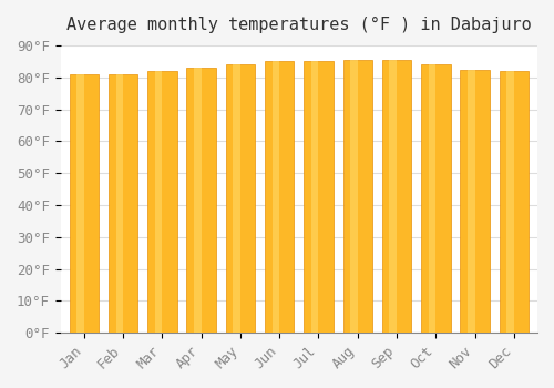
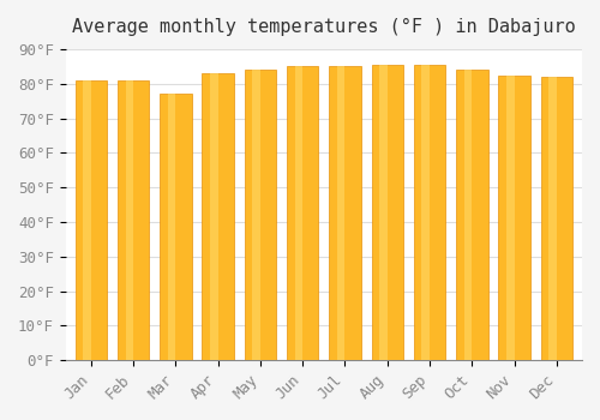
Mar: 82.0°F -> 77.0°F
